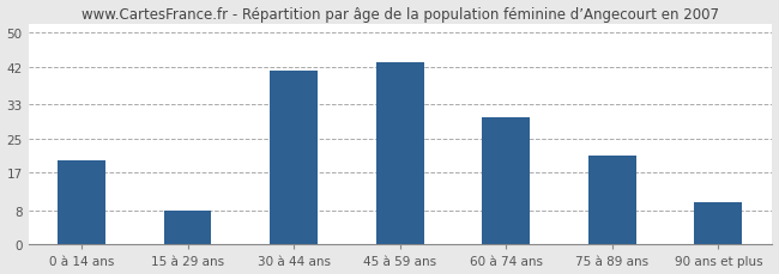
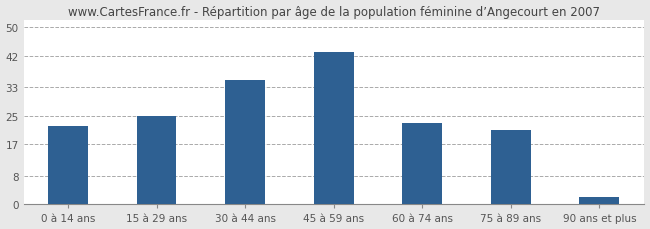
0 à 14 ans: 20 -> 22
15 à 29 ans: 8 -> 25
30 à 44 ans: 41 -> 35
60 à 74 ans: 30 -> 23
90 ans et plus: 10 -> 2
